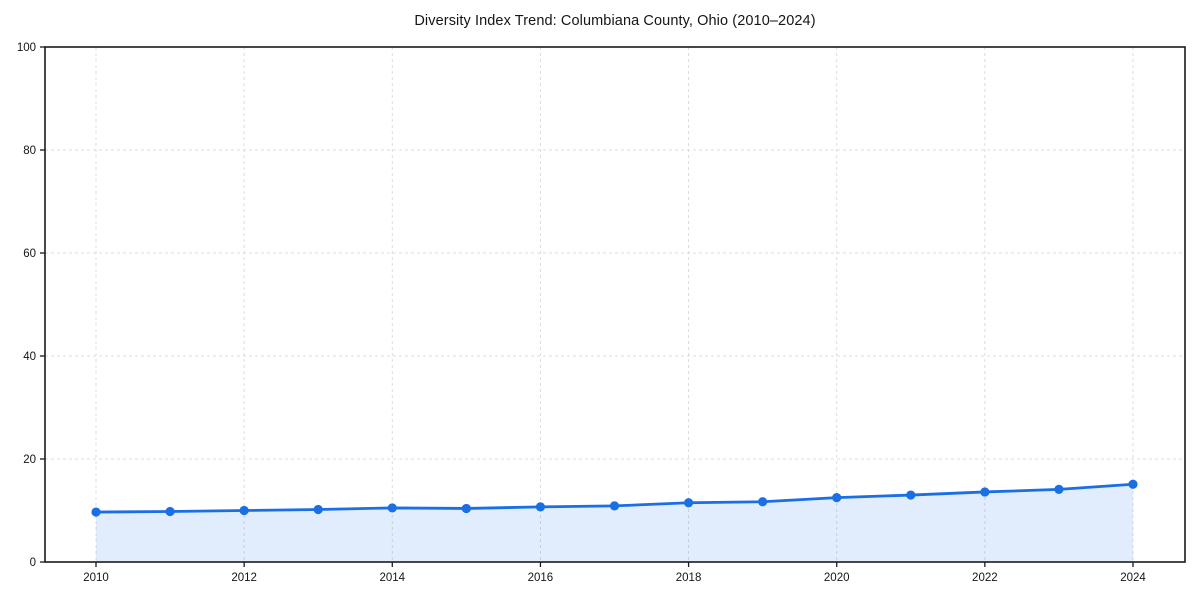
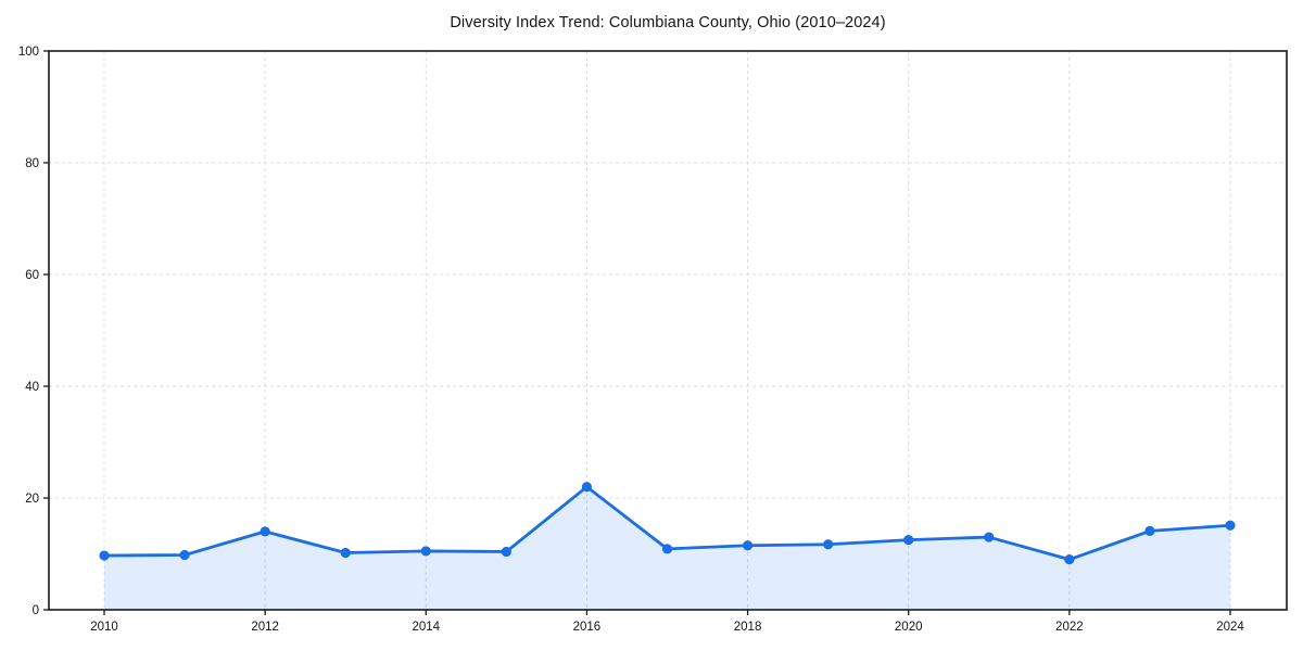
2012: 10 -> 14
2016: 11 -> 22
2022: 14 -> 9
